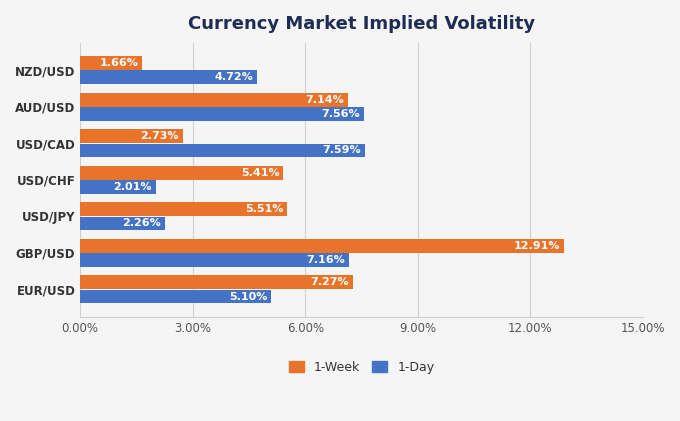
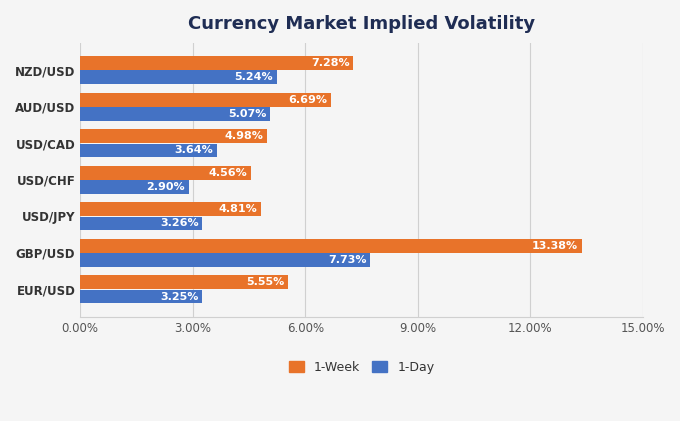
1-Week/NZD/USD: 1.66% -> 7.28%
1-Day/NZD/USD: 4.72% -> 5.24%
1-Week/AUD/USD: 7.14% -> 6.69%
1-Day/AUD/USD: 7.56% -> 5.07%
1-Week/USD/CAD: 2.73% -> 4.98%
1-Day/USD/CAD: 7.59% -> 3.64%
1-Week/USD/CHF: 5.41% -> 4.56%
1-Day/USD/CHF: 2.01% -> 2.90%
1-Week/USD/JPY: 5.51% -> 4.81%
1-Day/USD/JPY: 2.26% -> 3.26%
1-Week/GBP/USD: 12.91% -> 13.38%
1-Day/GBP/USD: 7.16% -> 7.73%
1-Week/EUR/USD: 7.27% -> 5.55%
1-Day/EUR/USD: 5.10% -> 3.25%
